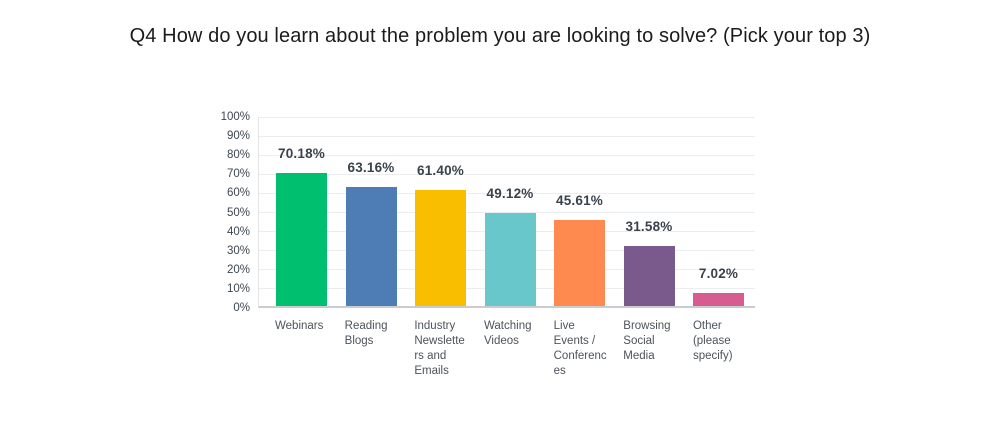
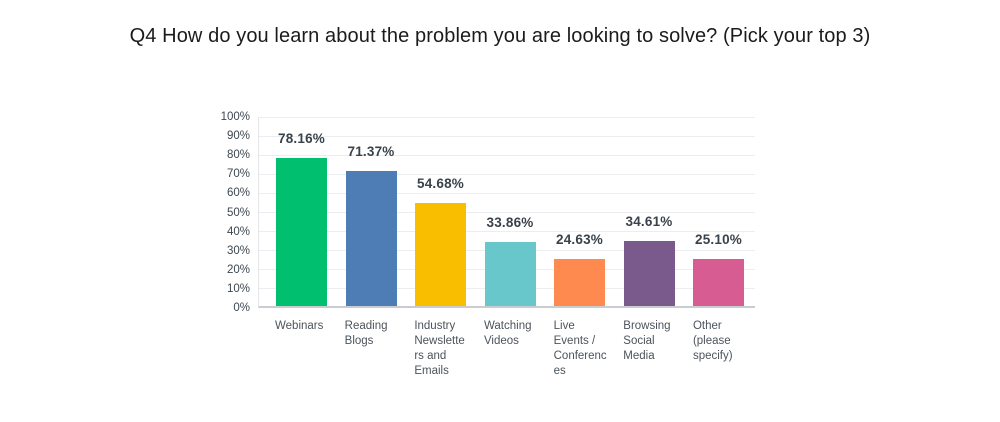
Webinars: 70.18% -> 78.16%
Reading Blogs: 63.16% -> 71.37%
Industry Newsletters and Emails: 61.40% -> 54.68%
Watching Videos: 49.12% -> 33.86%
Live Events / Conferences: 45.61% -> 24.63%
Browsing Social Media: 31.58% -> 34.61%
Other (please specify): 7.02% -> 25.10%
